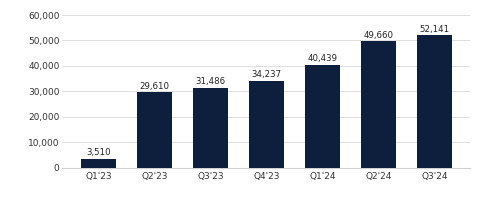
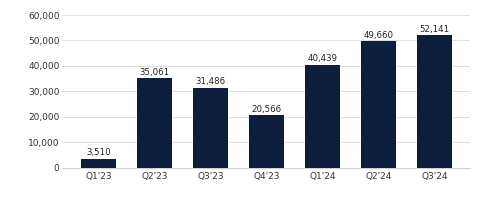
Q2'23: 29,610 -> 35,061
Q4'23: 34,237 -> 20,566
